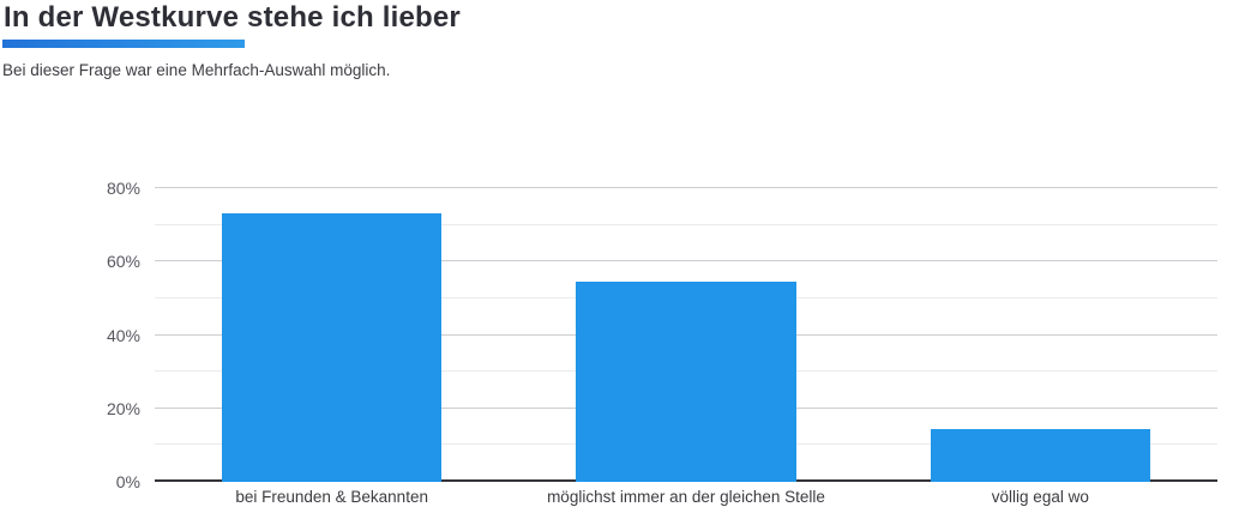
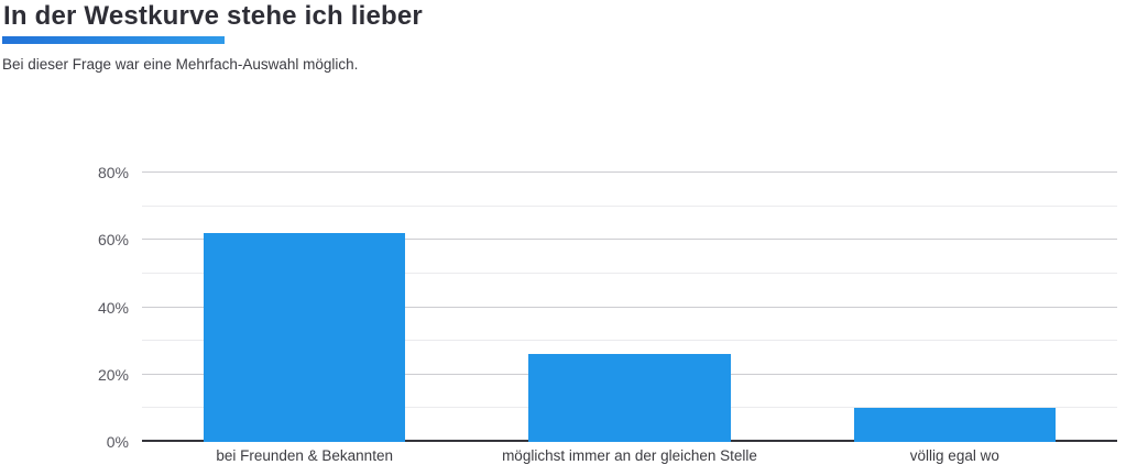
bei Freunden & Bekannten: 73% -> 62%
möglichst immer an der gleichen Stelle: 54% -> 26%
völlig egal wo: 14% -> 10%
